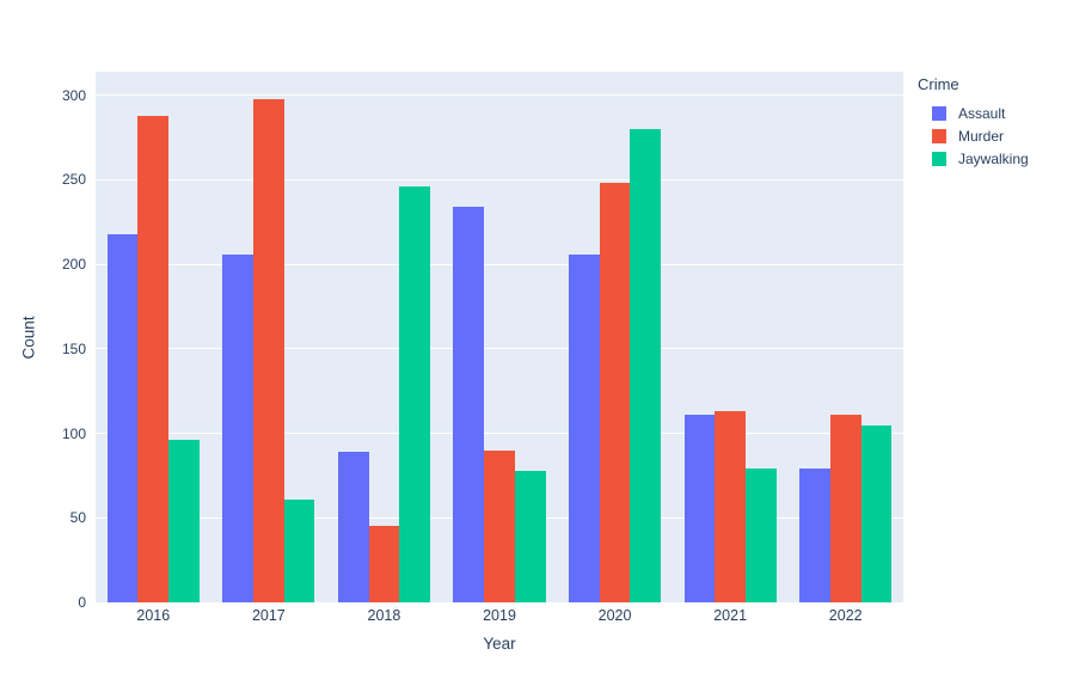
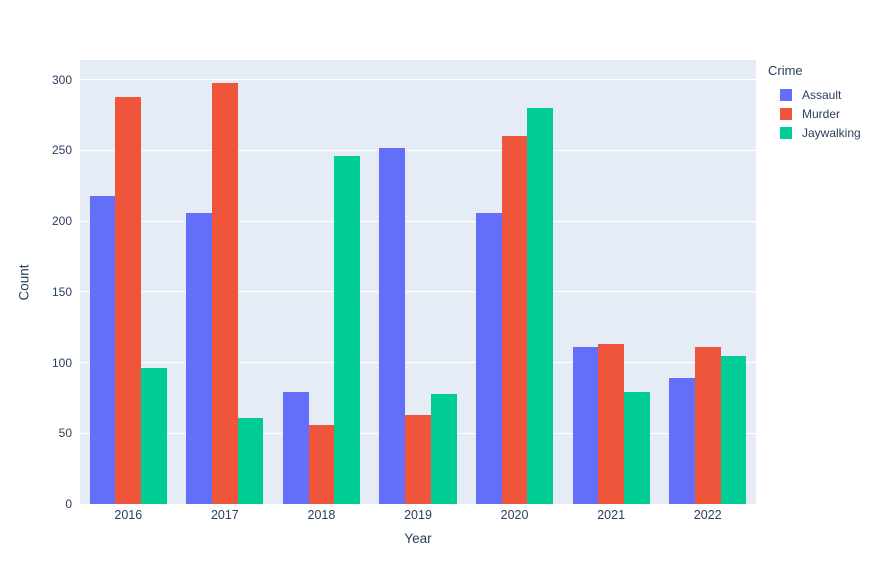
Assault/2018: 89 -> 79
Murder/2018: 45 -> 56
Assault/2019: 234 -> 252
Murder/2019: 90 -> 63
Murder/2020: 248 -> 260
Assault/2022: 79 -> 89
